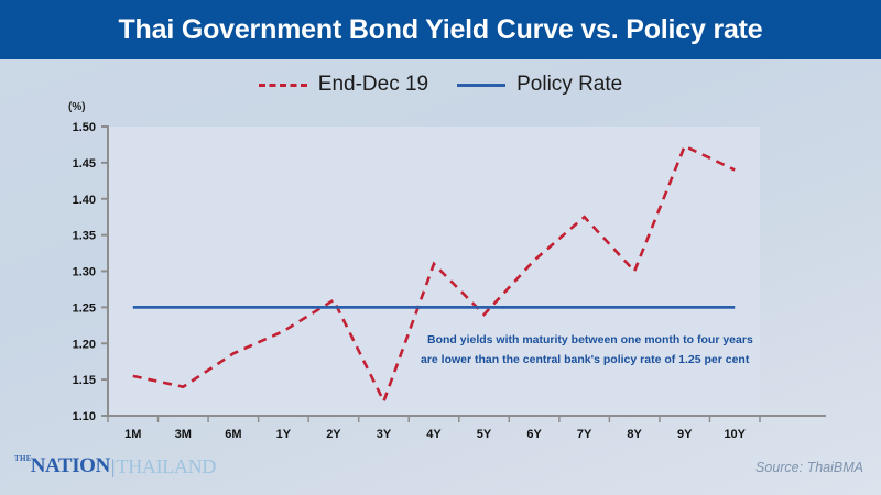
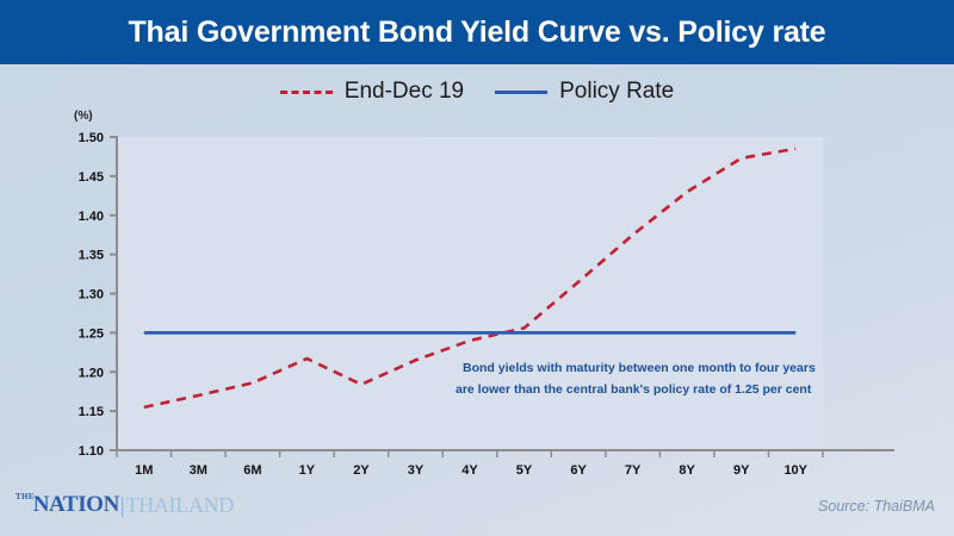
End-Dec 19/3M: 1.14 -> 1.17
End-Dec 19/2Y: 1.26 -> 1.18
End-Dec 19/3Y: 1.12 -> 1.22
End-Dec 19/4Y: 1.31 -> 1.24
End-Dec 19/5Y: 1.24 -> 1.26
End-Dec 19/8Y: 1.30 -> 1.43
End-Dec 19/10Y: 1.44 -> 1.49
